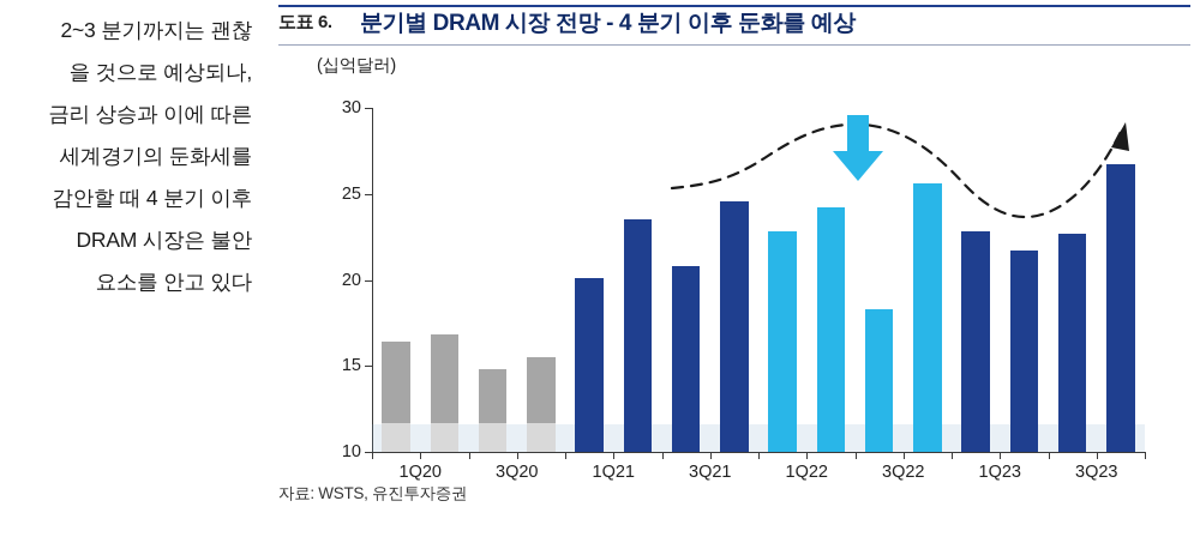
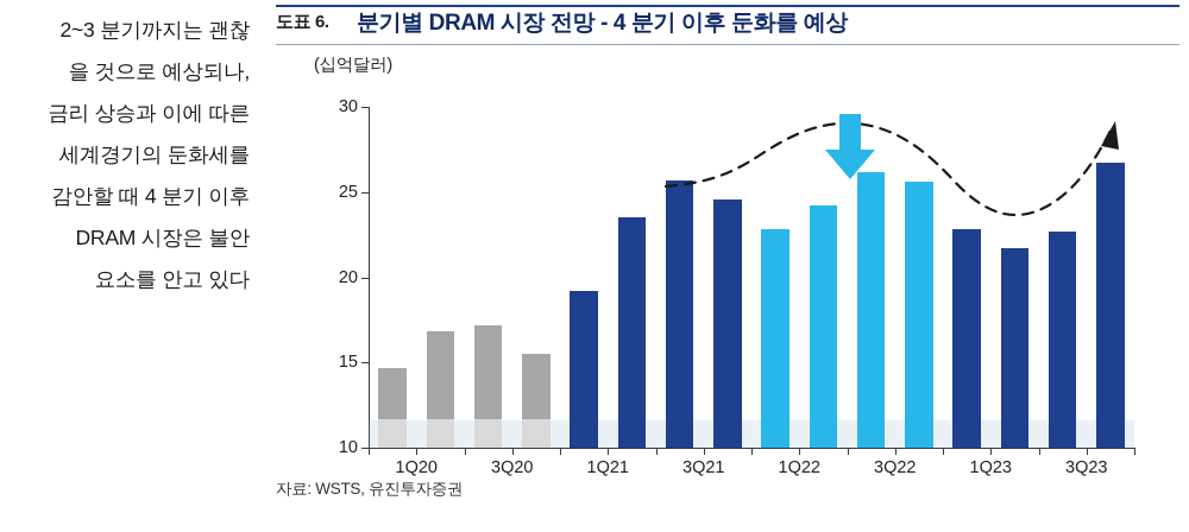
1Q20: 16.4 -> 14.7
3Q20: 14.8 -> 17.2
1Q21: 20.1 -> 19.2
3Q21: 20.8 -> 25.7
3Q22: 18.3 -> 26.2
